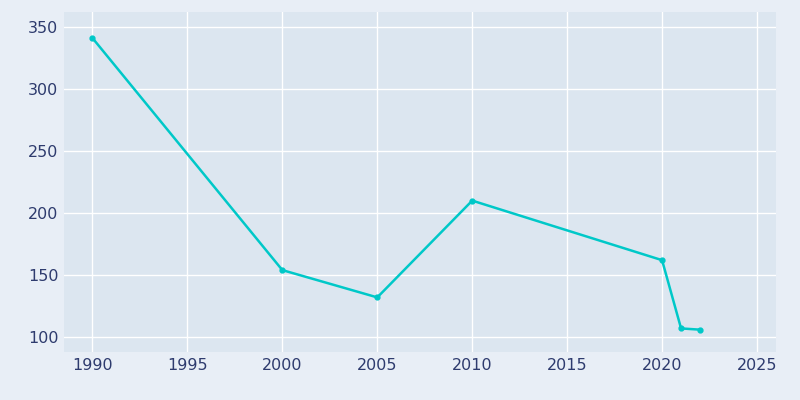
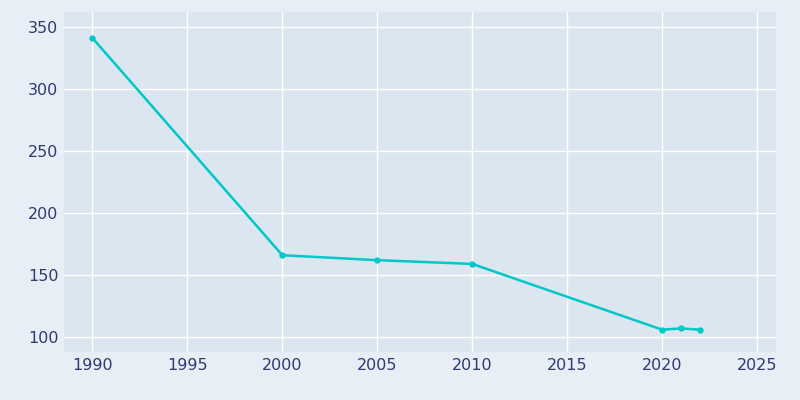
2000: 154 -> 166
2005: 132 -> 162
2010: 210 -> 159
2020: 162 -> 106
